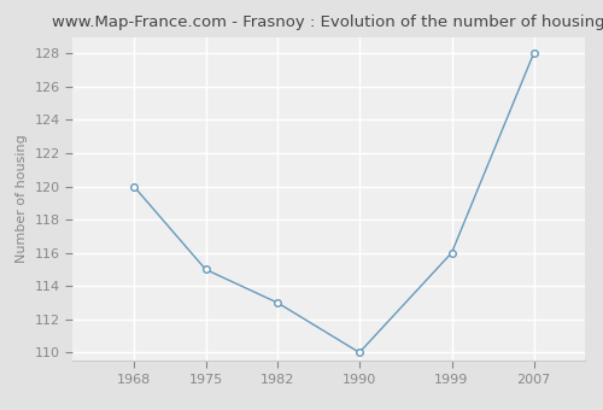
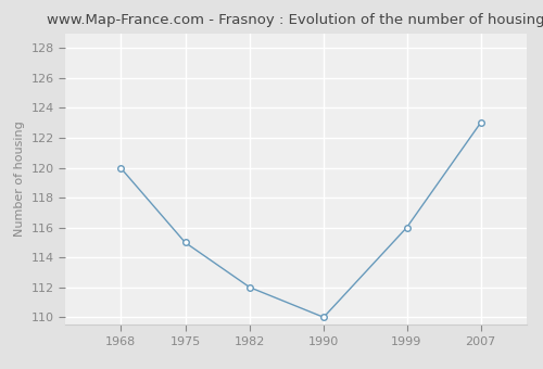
1982: 113 -> 112
2007: 128 -> 123
